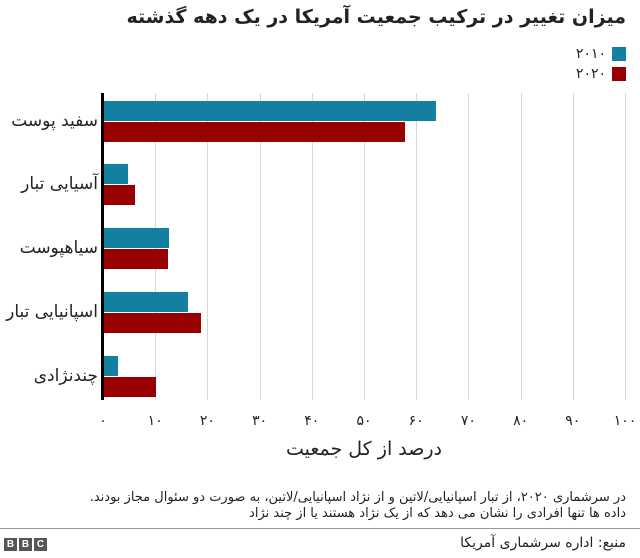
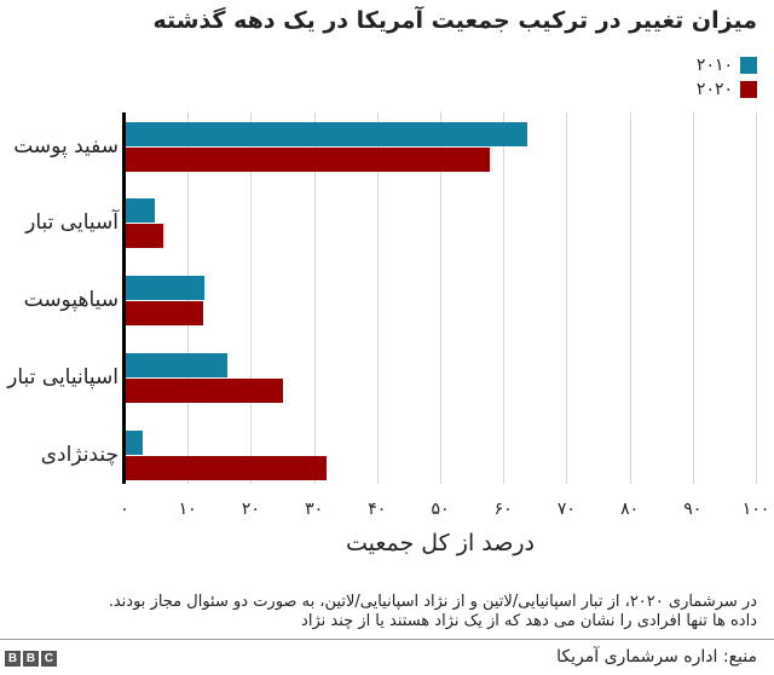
۲۰۲۰/اسپانیایی تبار: 19 -> 25
۲۰۲۰/چندنژادی: 10 -> 32
